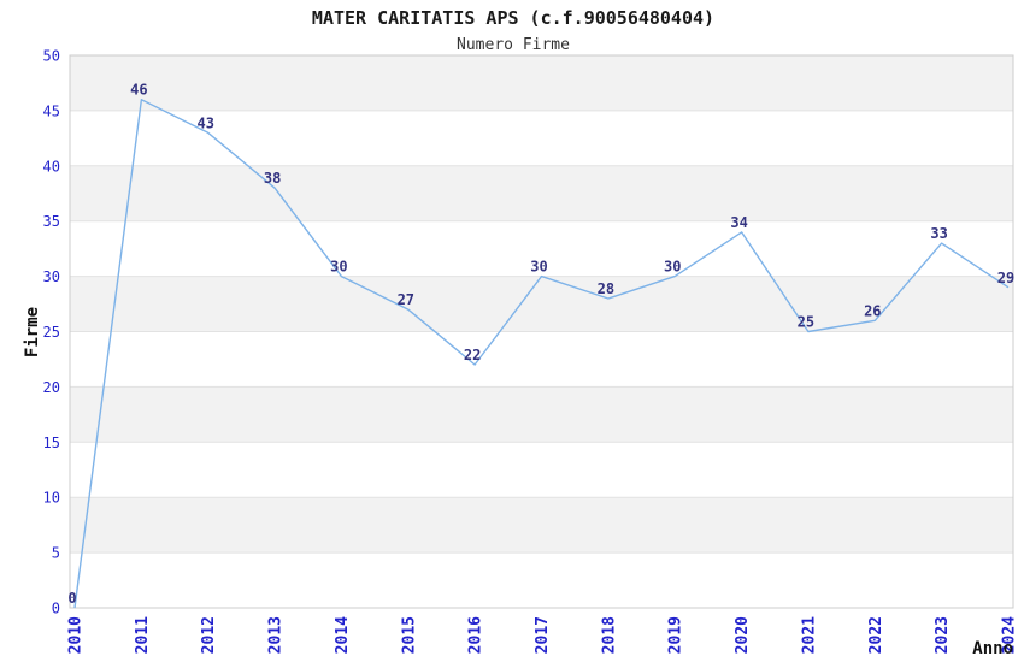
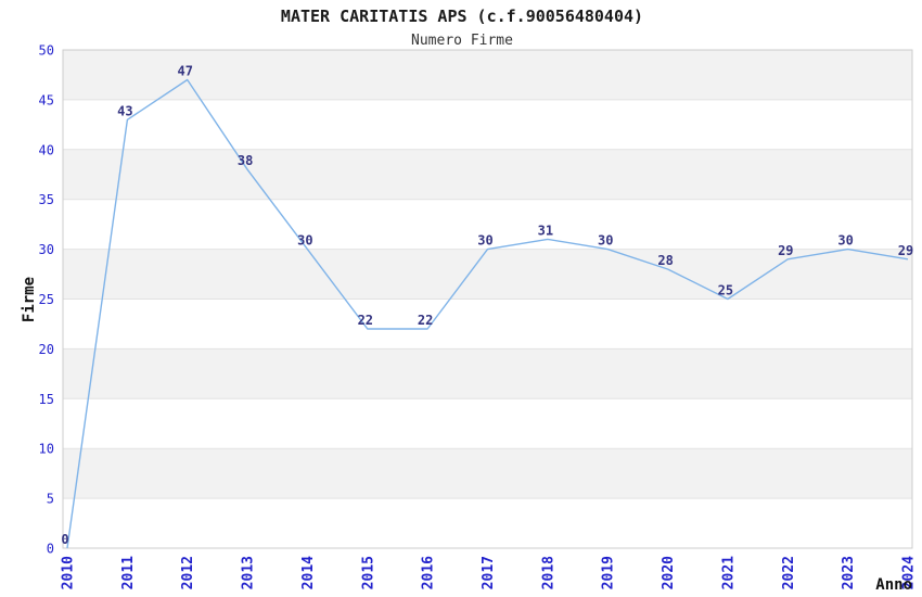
2011: 46 -> 43
2012: 43 -> 47
2015: 27 -> 22
2018: 28 -> 31
2020: 34 -> 28
2022: 26 -> 29
2023: 33 -> 30
